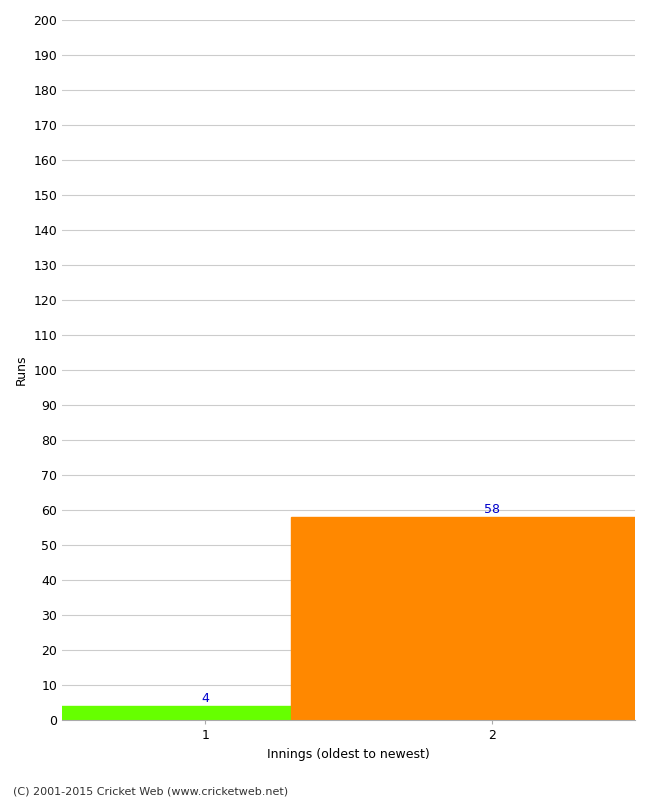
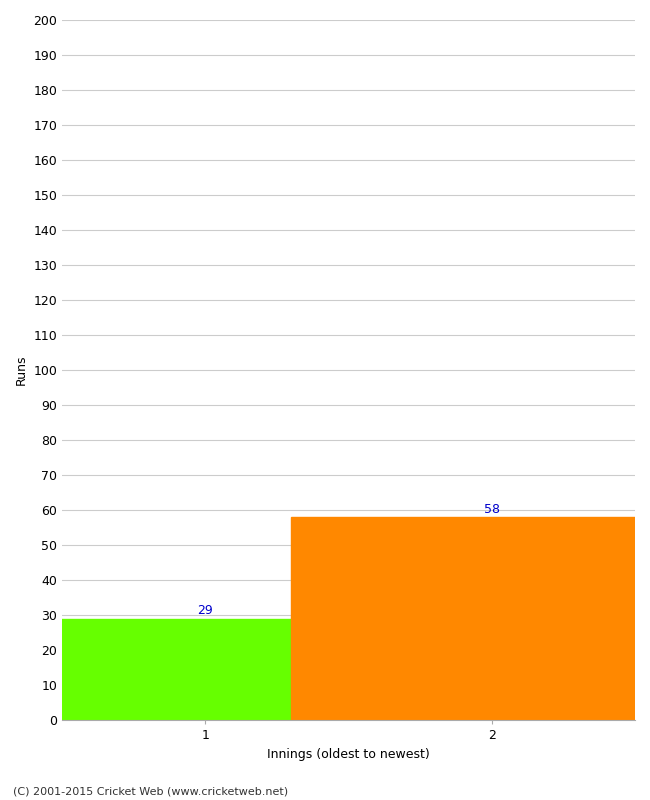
1: 4 -> 29
